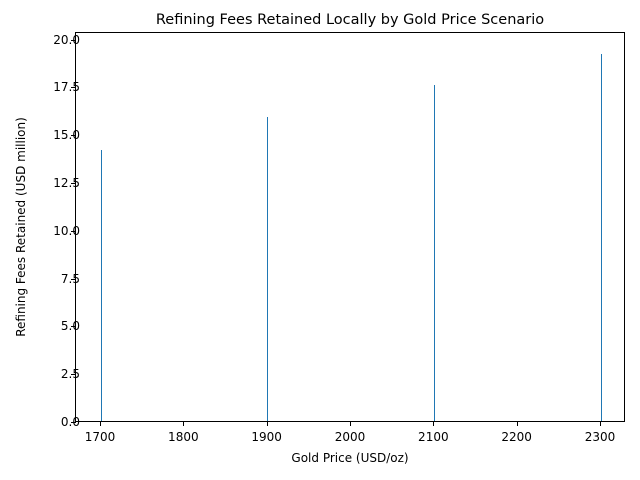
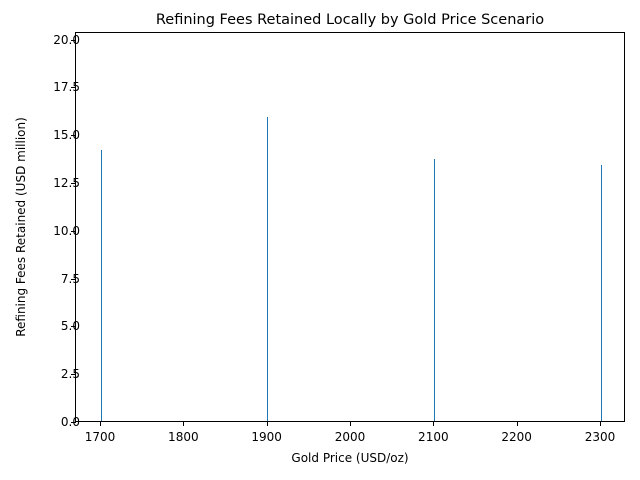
2100: 17.6 -> 13.7
2300: 19.2 -> 13.4
